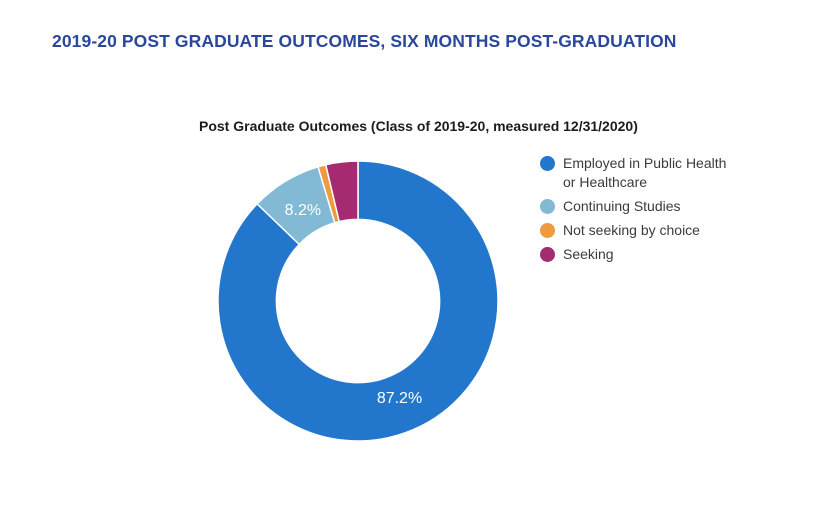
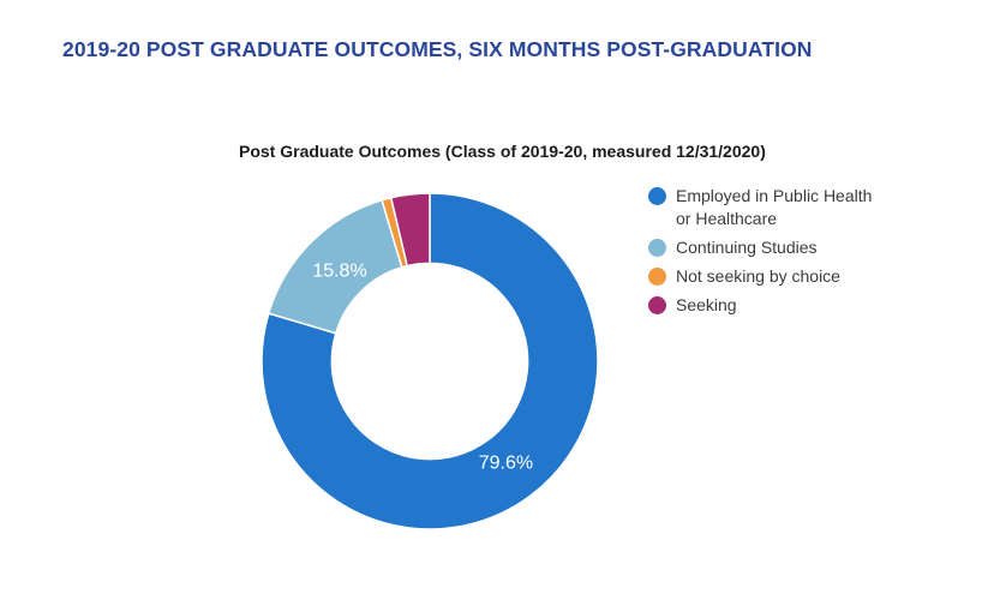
Employed in Public Health or Healthcare: 87.2% -> 79.6%
Continuing Studies: 8.2% -> 15.8%
